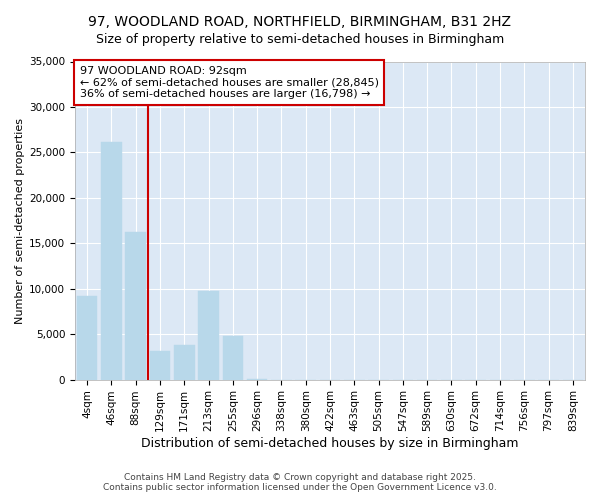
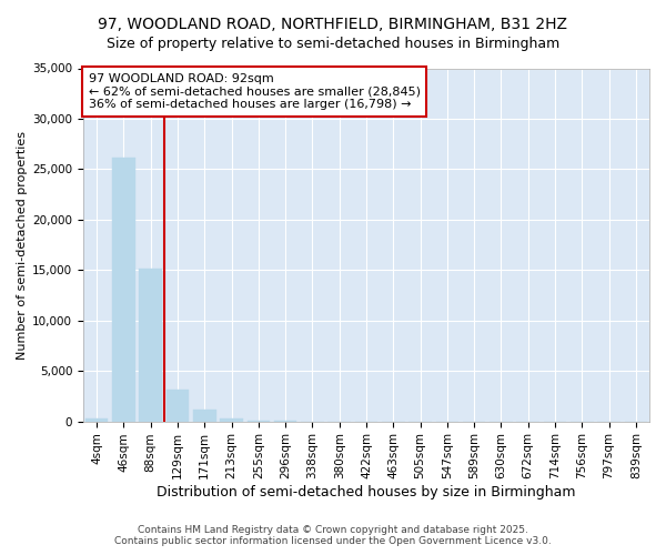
4sqm: 9,200 -> 300
88sqm: 16,200 -> 15,100
171sqm: 3,800 -> 1,200
213sqm: 9,800 -> 300
255sqm: 4,800 -> 100
